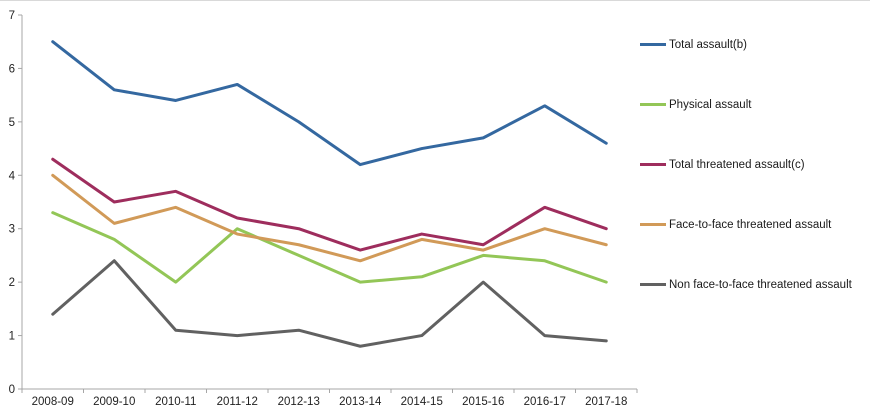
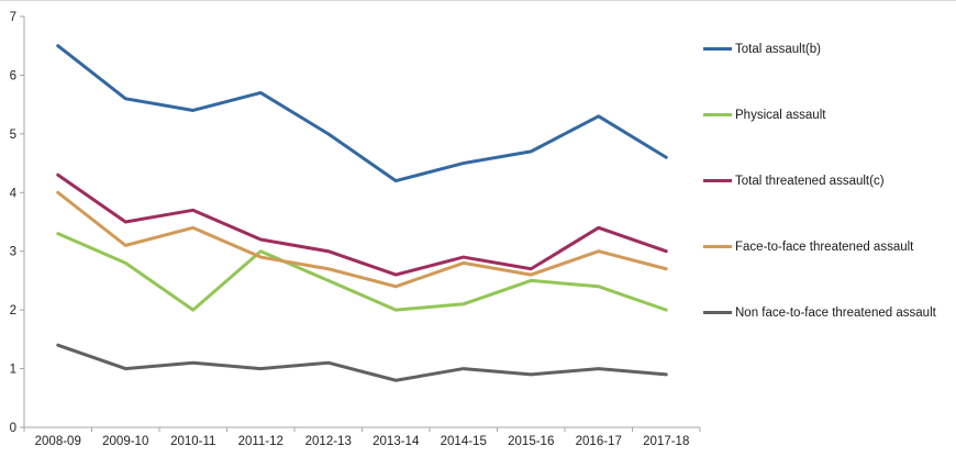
Non face-to-face threatened assault/2009-10: 2.4 -> 1.0
Non face-to-face threatened assault/2015-16: 2.0 -> 0.9
